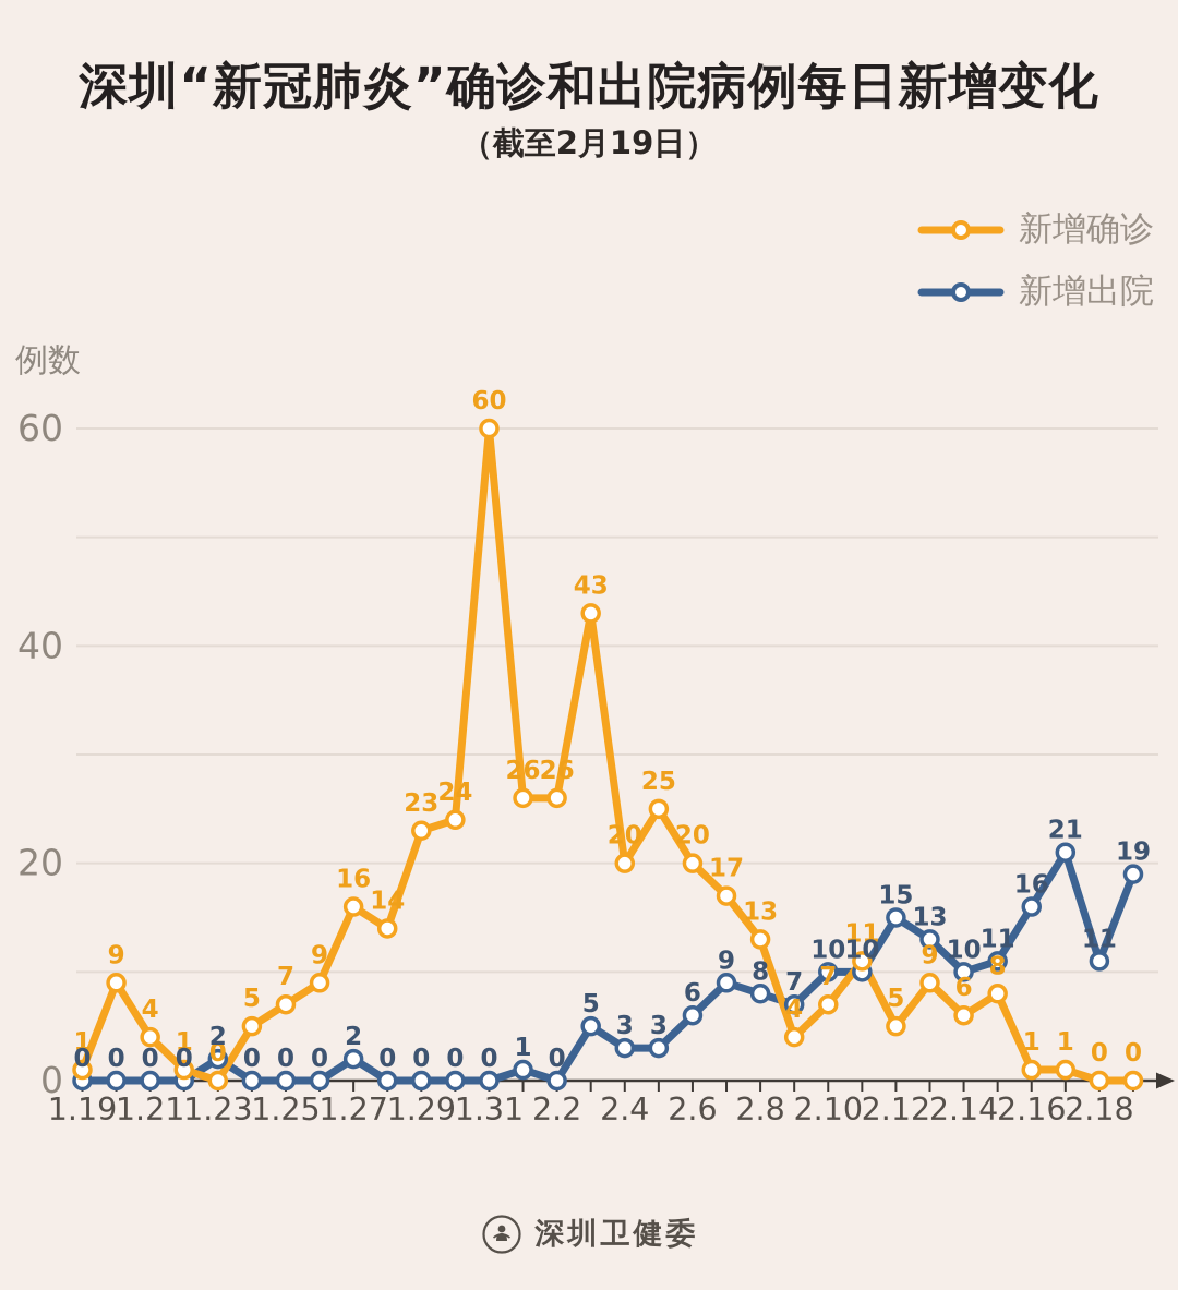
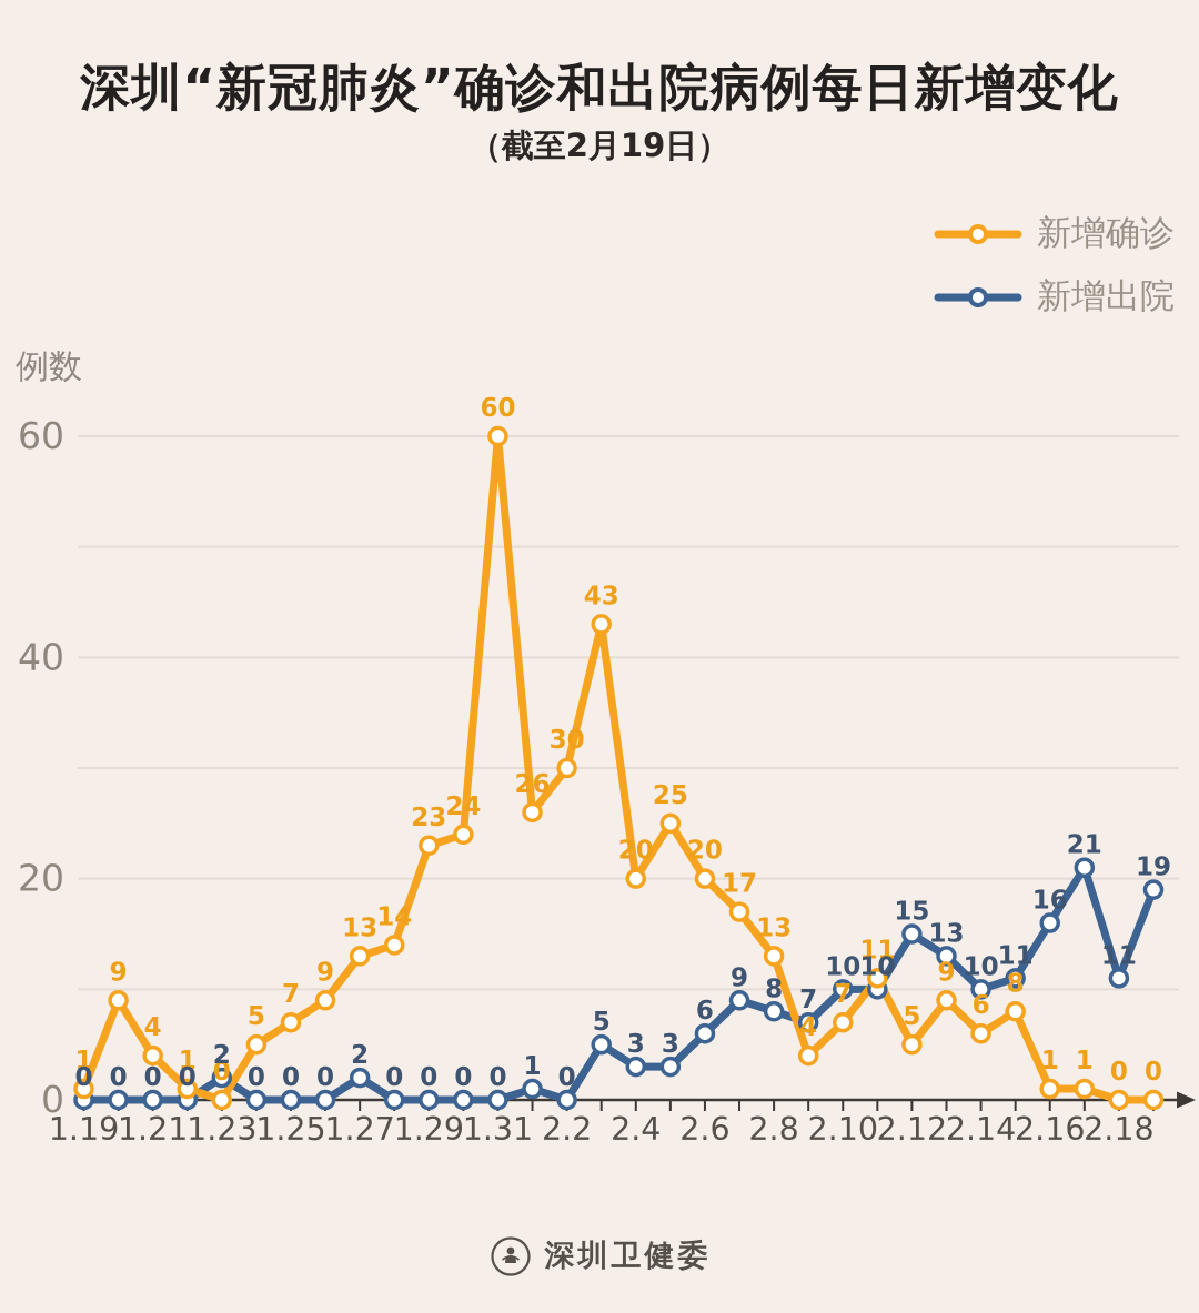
新增确诊/1.27: 16 -> 13
新增确诊/2.2: 26 -> 30
